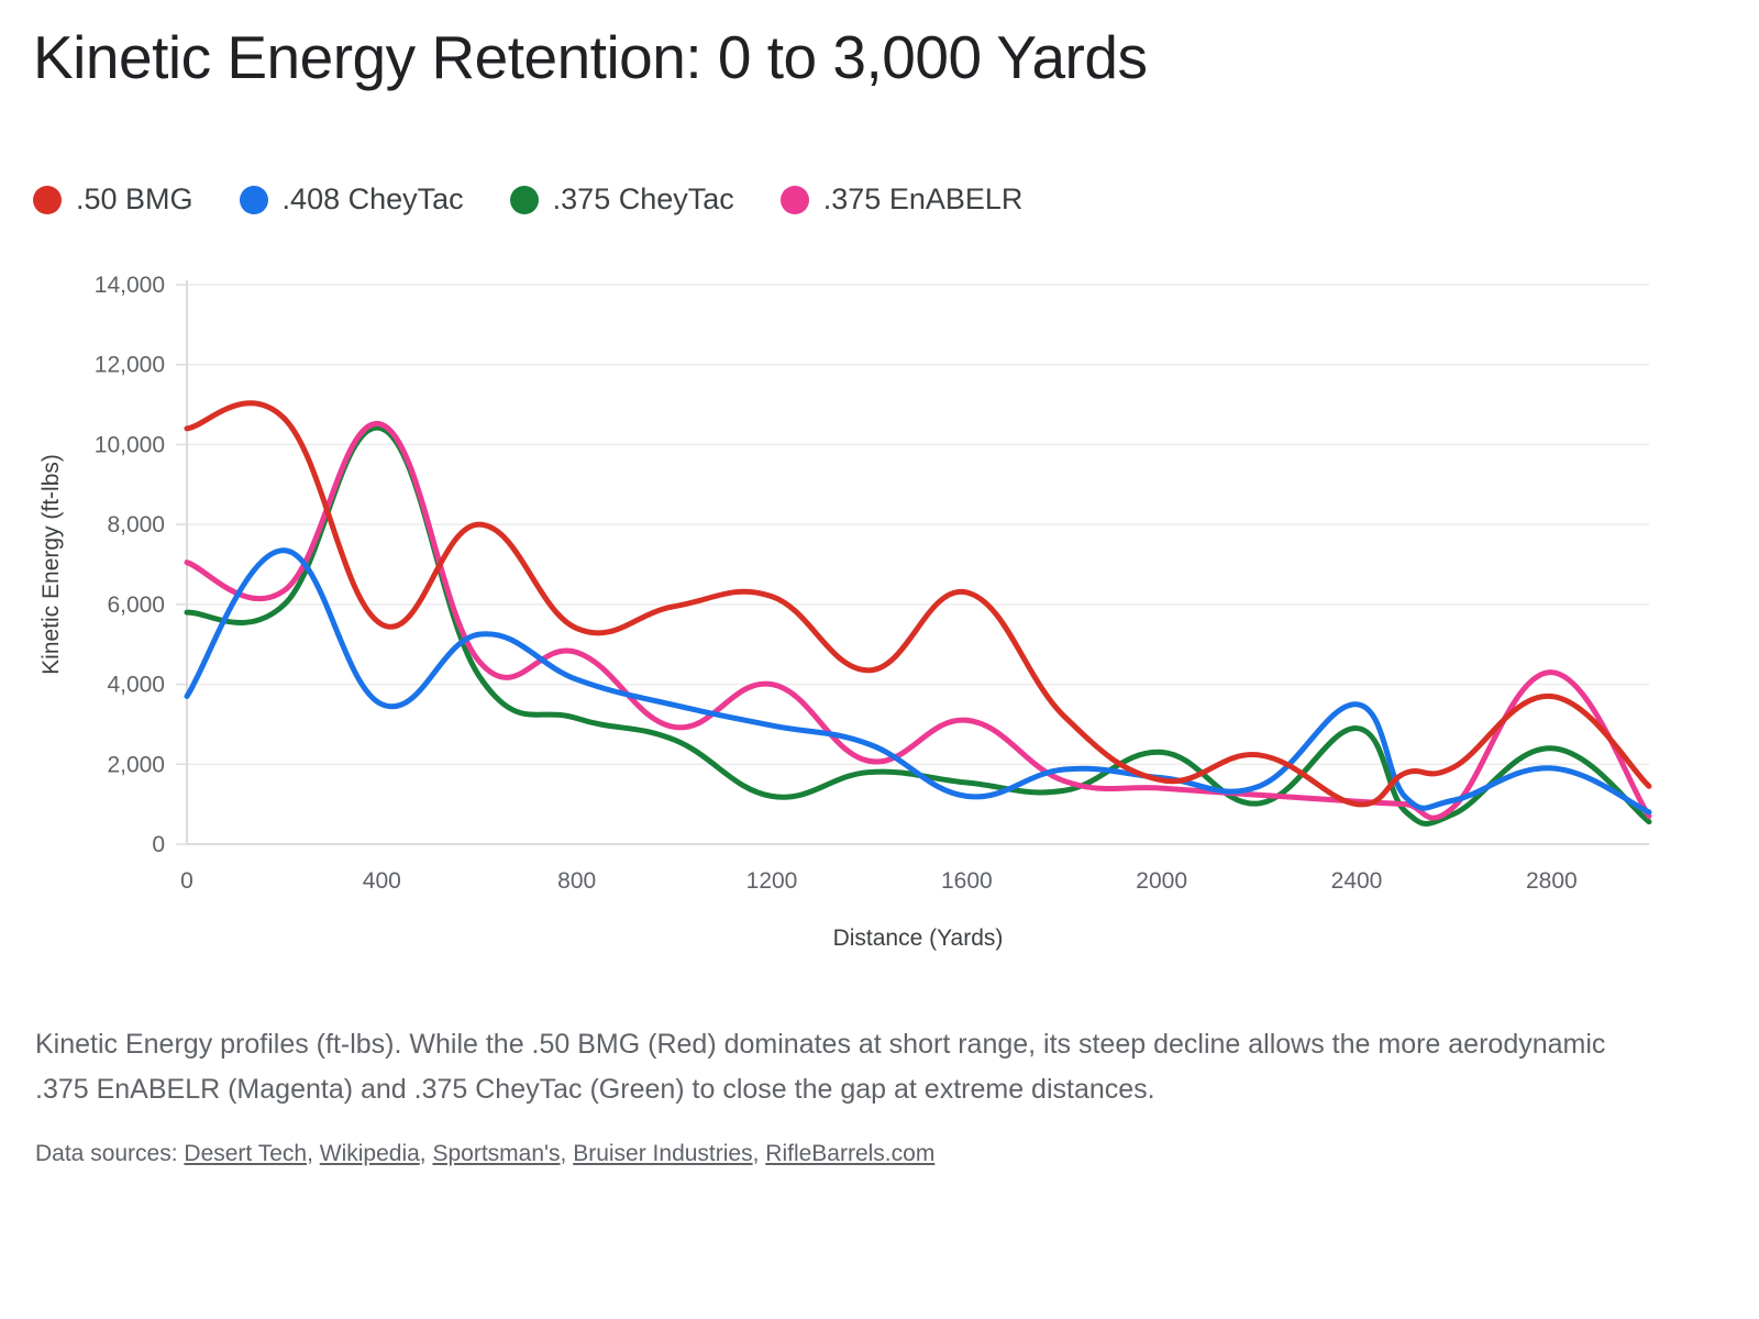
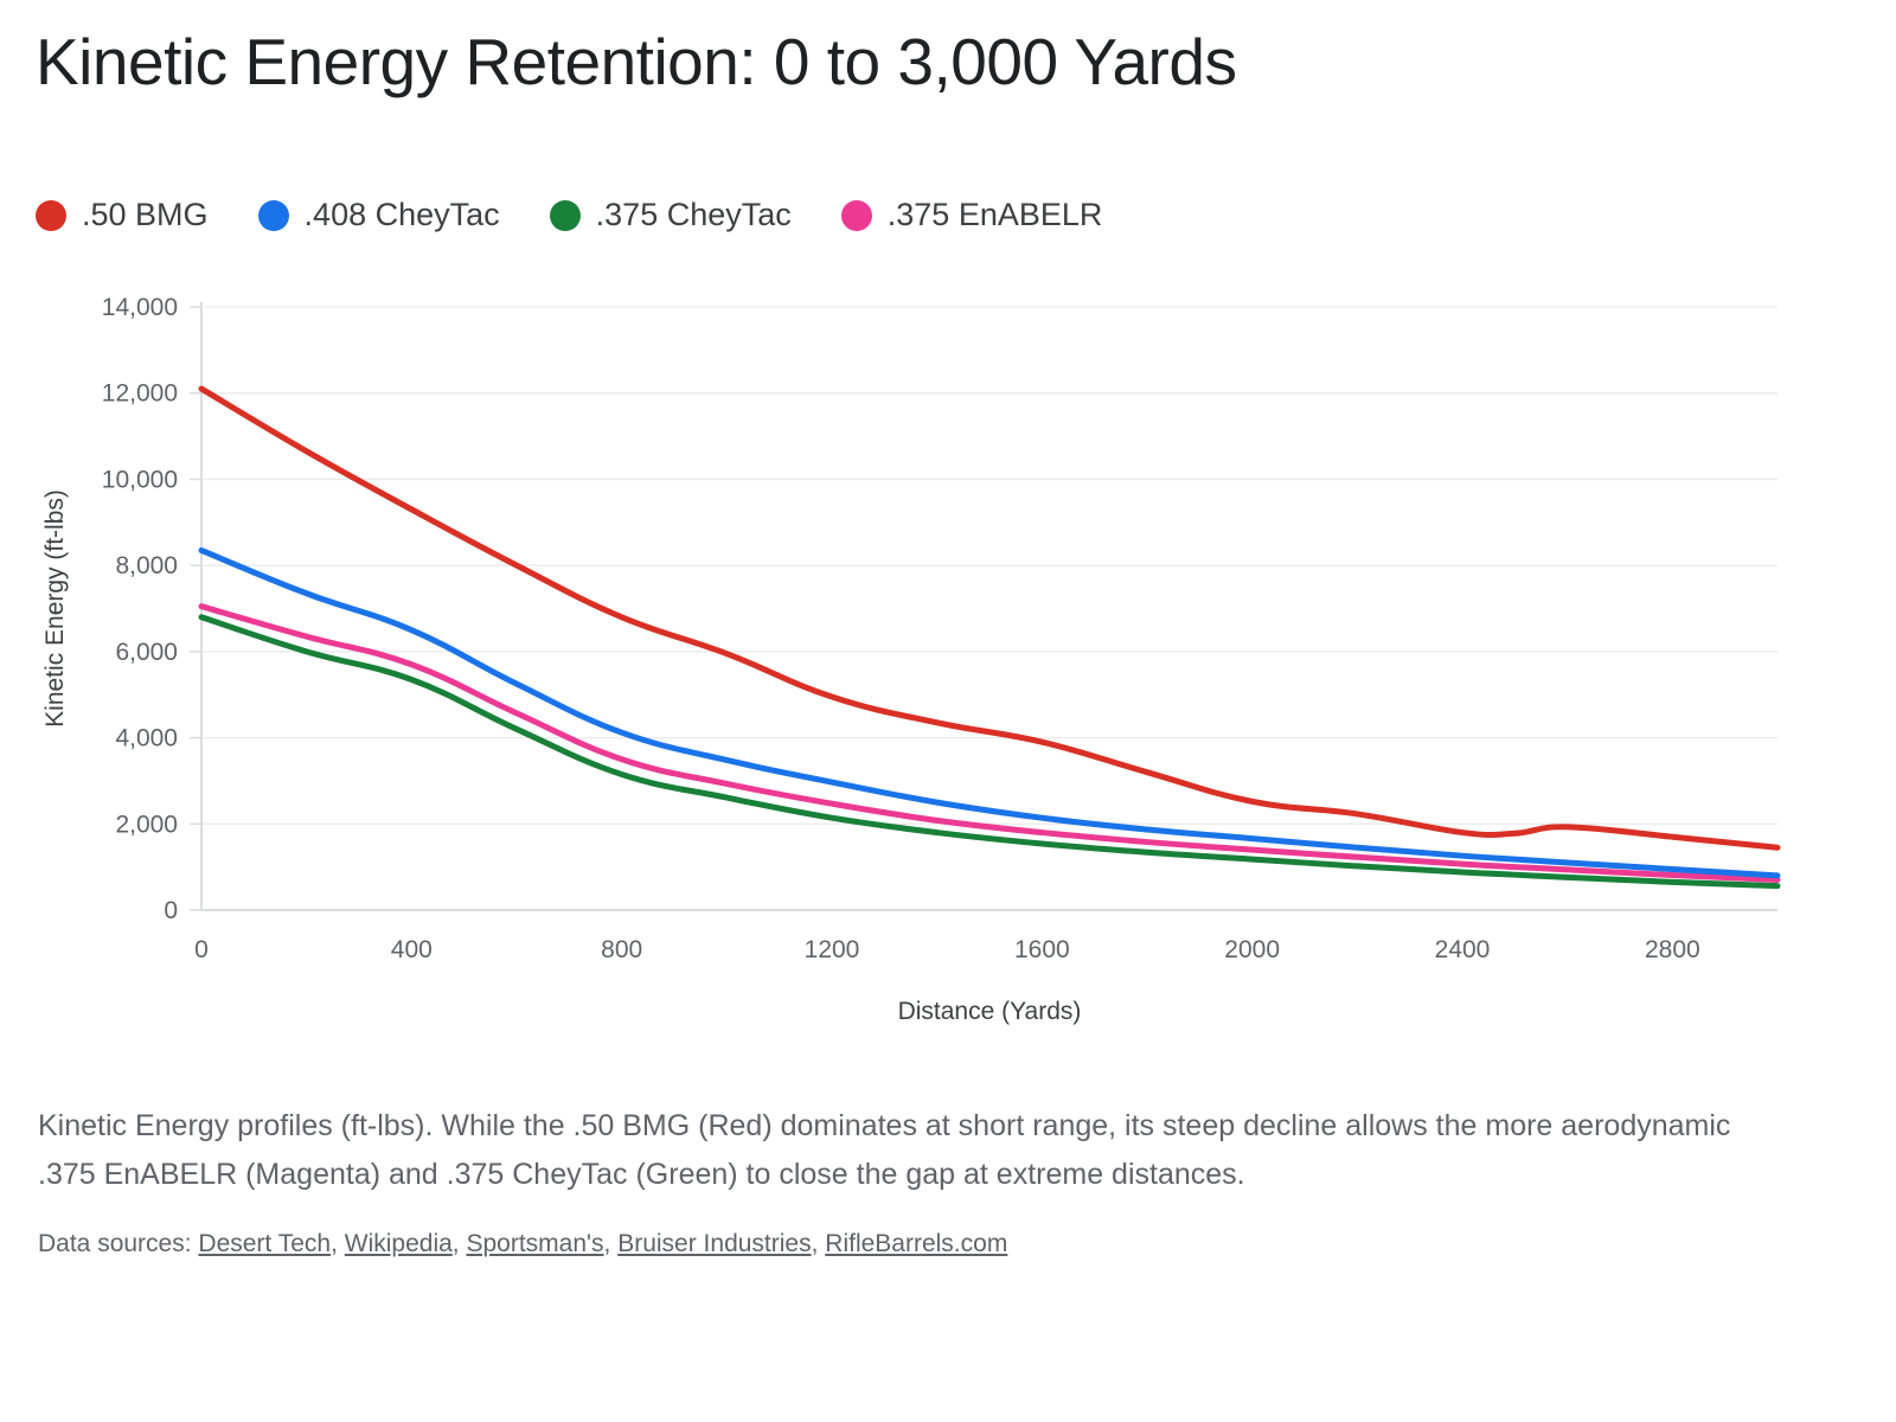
.50 BMG/0: 10400 -> 12100
.408 CheyTac/0: 3700 -> 8400
.375 CheyTac/0: 5800 -> 6800
.50 BMG/400: 5500 -> 9300
.408 CheyTac/400: 3500 -> 6500
.375 CheyTac/400: 10400 -> 5400
.375 EnABELR/400: 10500 -> 5700
.50 BMG/800: 5400 -> 6800
.375 EnABELR/800: 4800 -> 3500
.50 BMG/1200: 6200 -> 5000
.375 CheyTac/1200: 1200 -> 2100
.375 EnABELR/1200: 4000 -> 2500
.50 BMG/1600: 6300 -> 3900
.408 CheyTac/1600: 1200 -> 2100
.375 EnABELR/1600: 3100 -> 1800
.50 BMG/2000: 1600 -> 2500
.375 CheyTac/2000: 2300 -> 1200
.50 BMG/2400: 1000 -> 1800
.408 CheyTac/2400: 3500 -> 1300
.375 CheyTac/2400: 2900 -> 900
.50 BMG/2800: 3700 -> 1700
.408 CheyTac/2800: 1900 -> 1000
.375 CheyTac/2800: 2400 -> 600
.375 EnABELR/2800: 4300 -> 800
